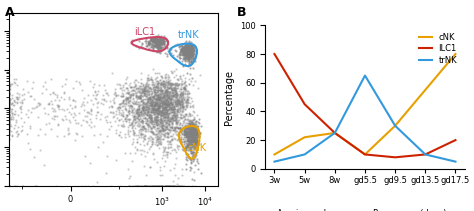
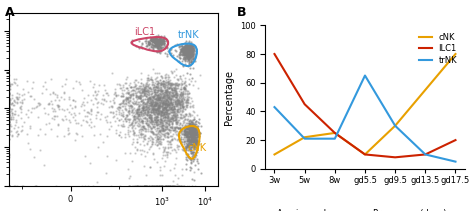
trNK/3w: 5 -> 43
trNK/5w: 10 -> 21
trNK/8w: 25 -> 21
